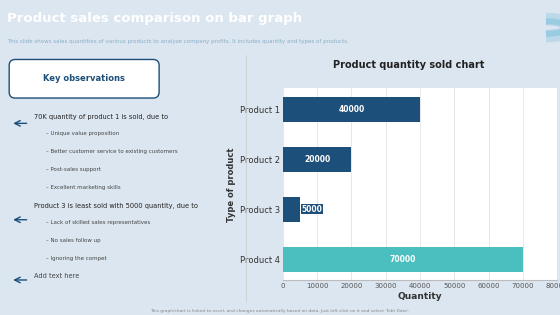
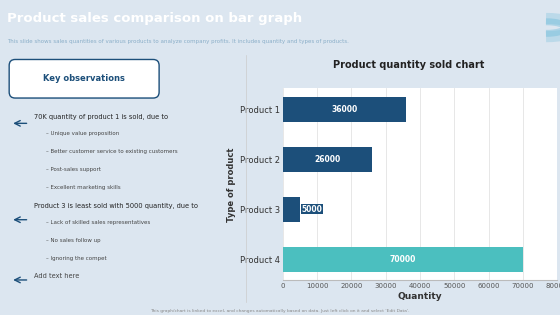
Product 1: 40000 -> 36000
Product 2: 20000 -> 26000
